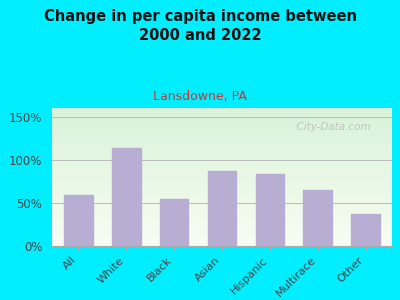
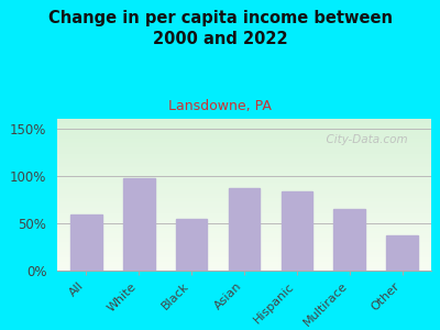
White: 114% -> 97%
